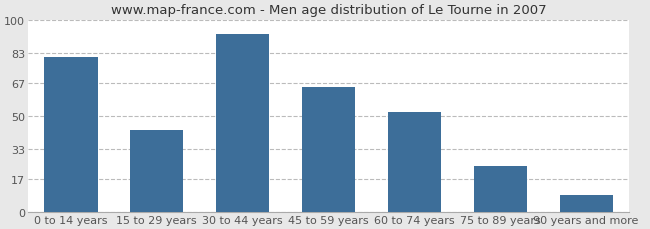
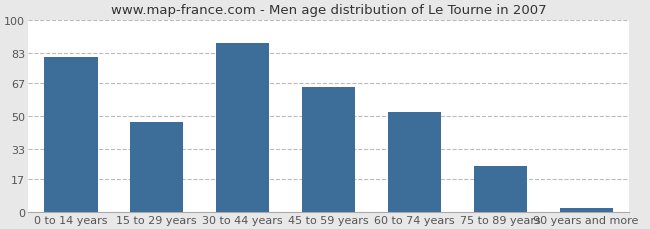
15 to 29 years: 43 -> 47
30 to 44 years: 93 -> 88
90 years and more: 9 -> 2
